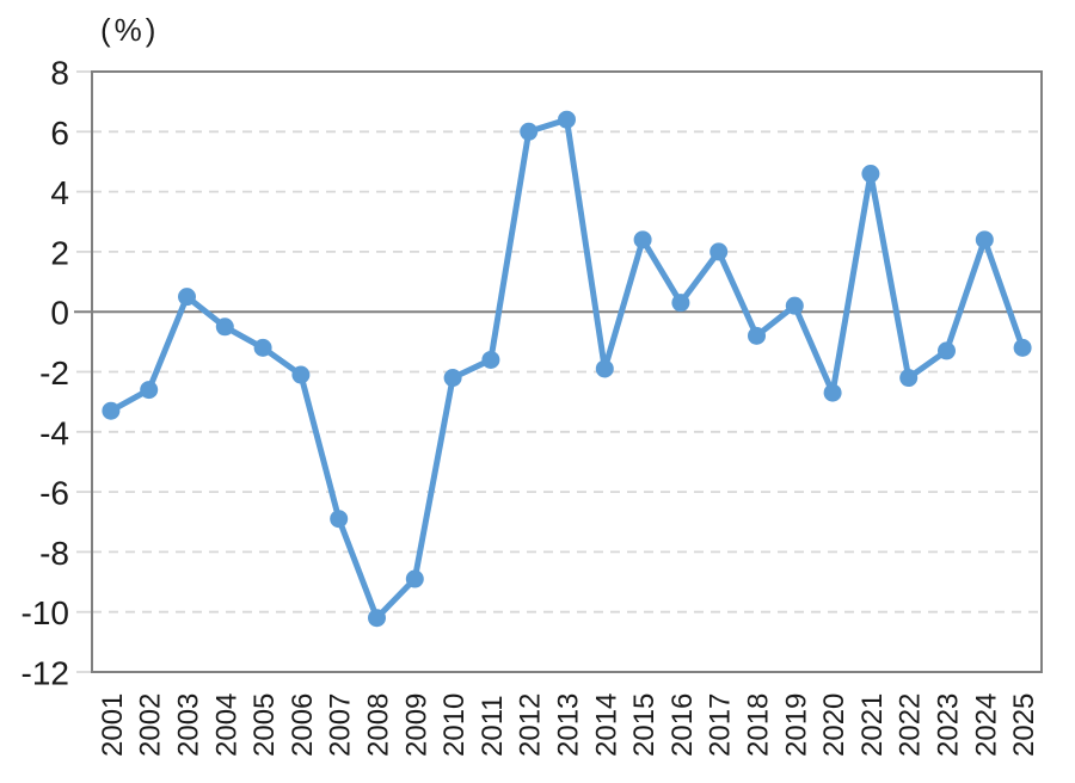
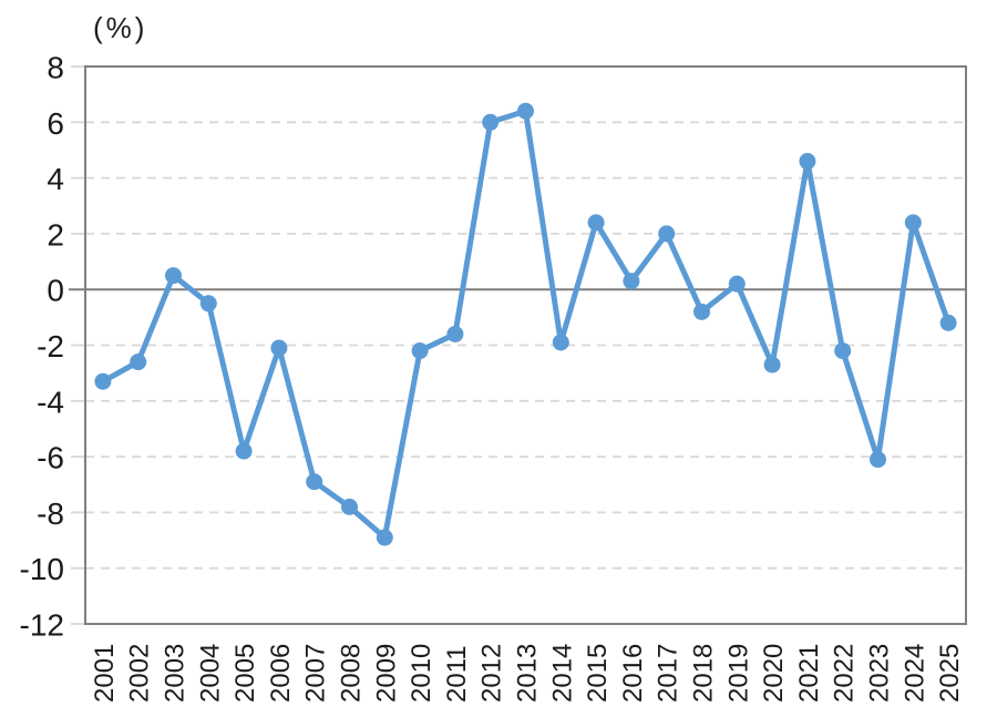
2005: -1.2 -> -5.8
2008: -10.2 -> -7.8
2023: -1.3 -> -6.1
